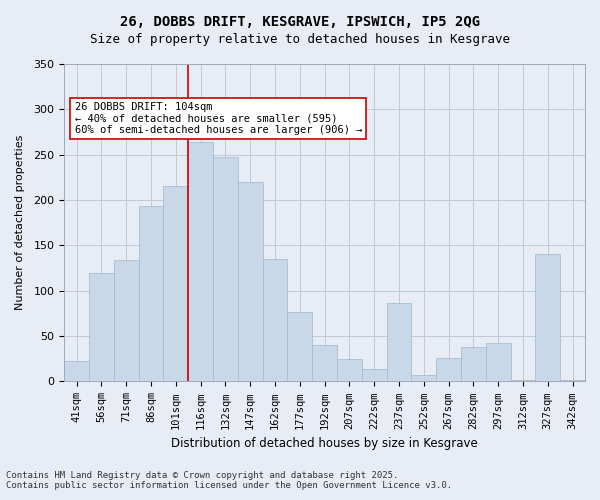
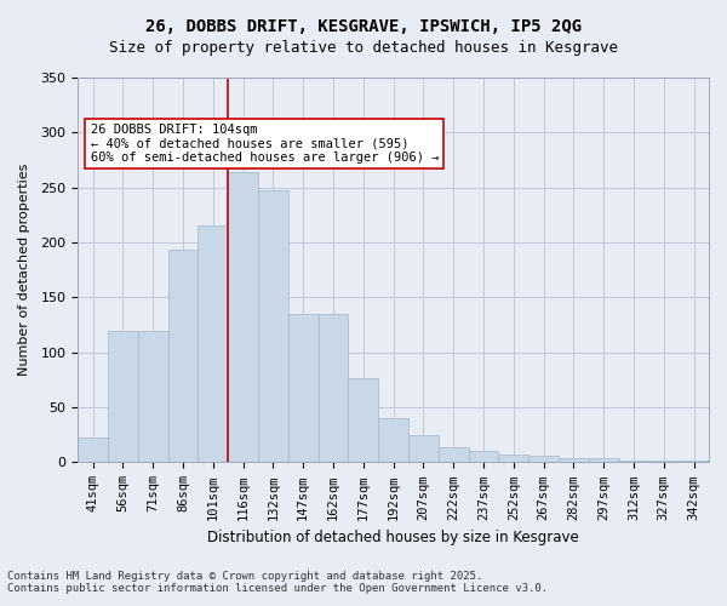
71sqm: 134 -> 120
147sqm: 220 -> 135
237sqm: 86 -> 10
267sqm: 26 -> 6
282sqm: 38 -> 4
297sqm: 42 -> 4
327sqm: 140 -> 2
